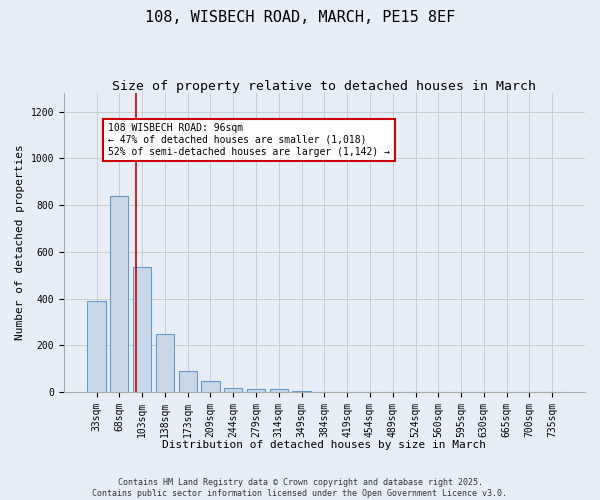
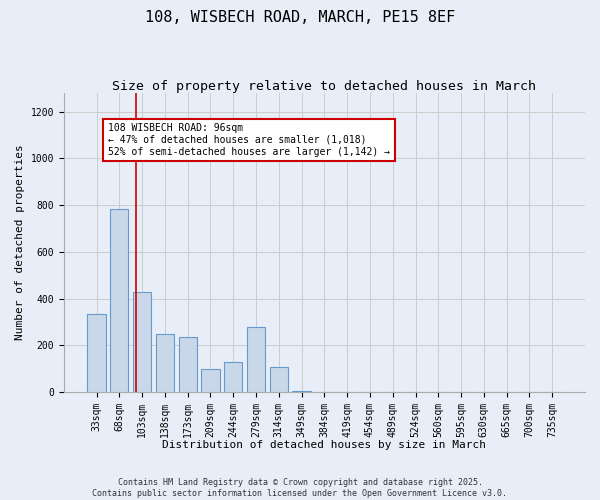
33sqm: 390 -> 335
68sqm: 840 -> 785
103sqm: 535 -> 430
173sqm: 90 -> 235
209sqm: 50 -> 100
244sqm: 18 -> 130
279sqm: 14 -> 280
314sqm: 13 -> 110
